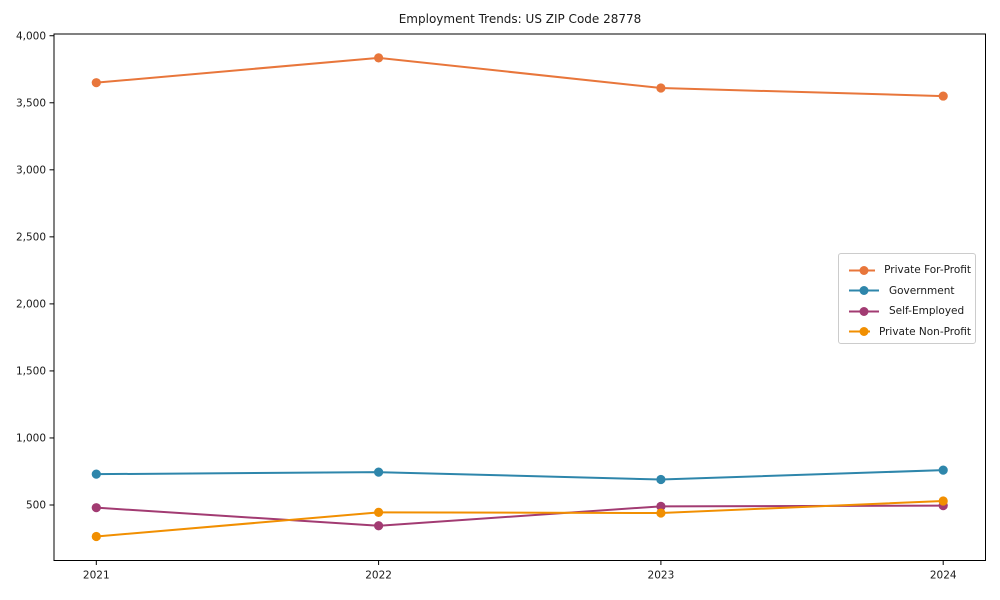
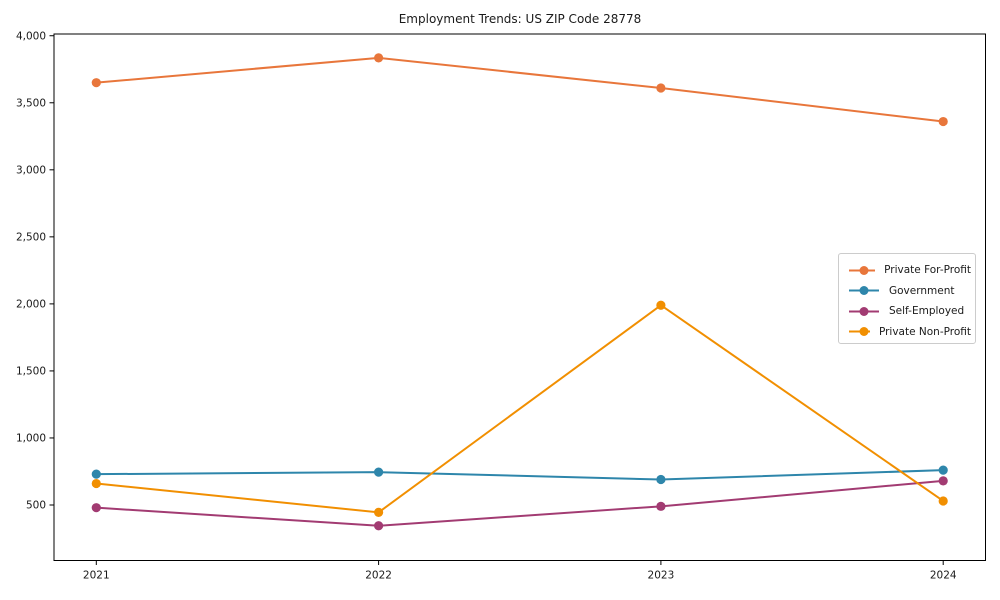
Private Non-Profit/2021: 260 -> 660
Private Non-Profit/2023: 440 -> 1990
Private For-Profit/2024: 3550 -> 3360
Self-Employed/2024: 500 -> 680
